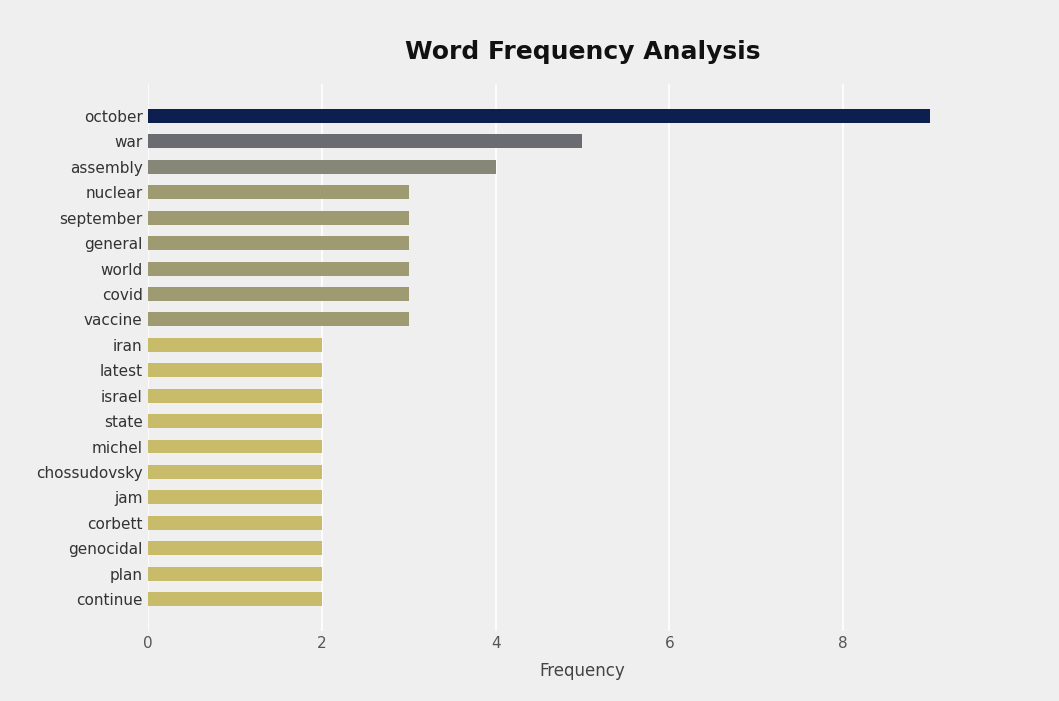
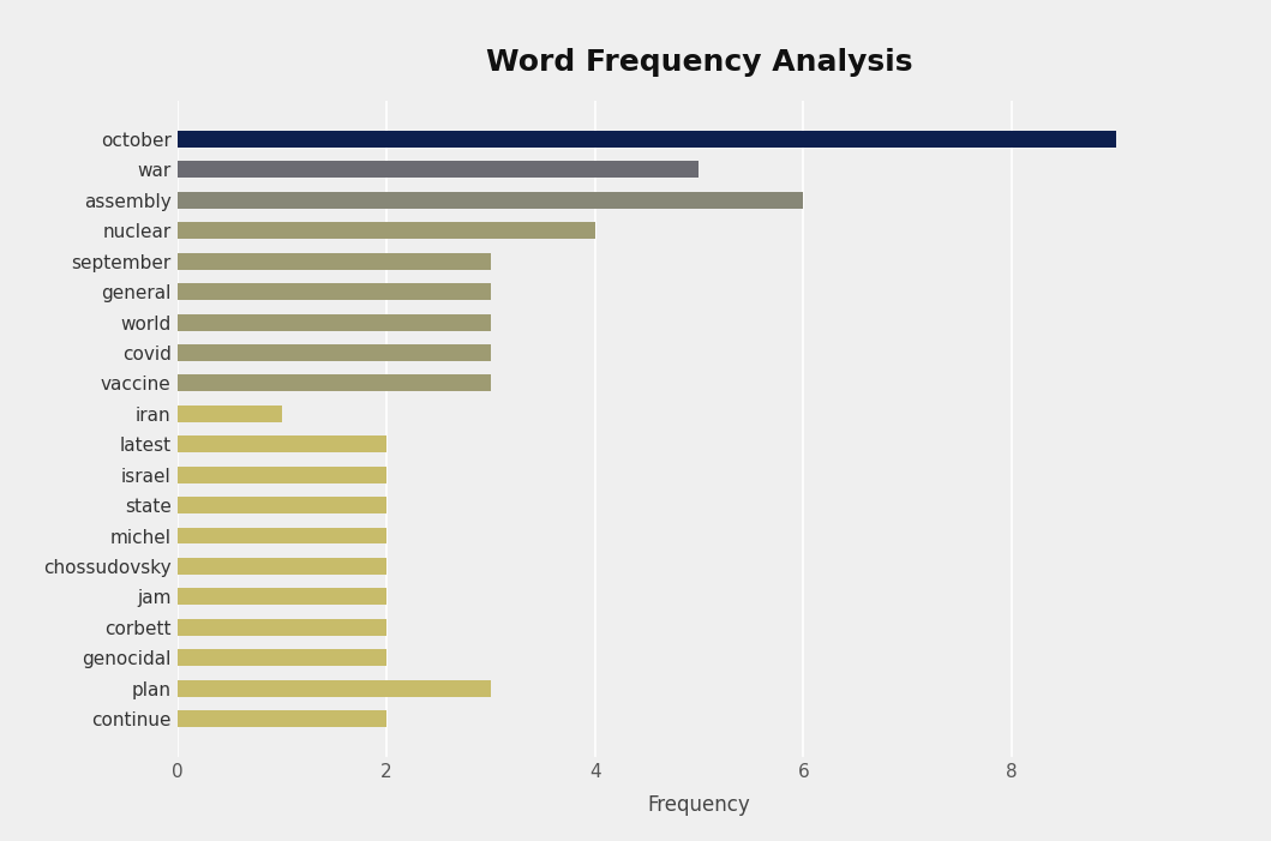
assembly: 4 -> 6
nuclear: 3 -> 4
iran: 2 -> 1
plan: 2 -> 3
